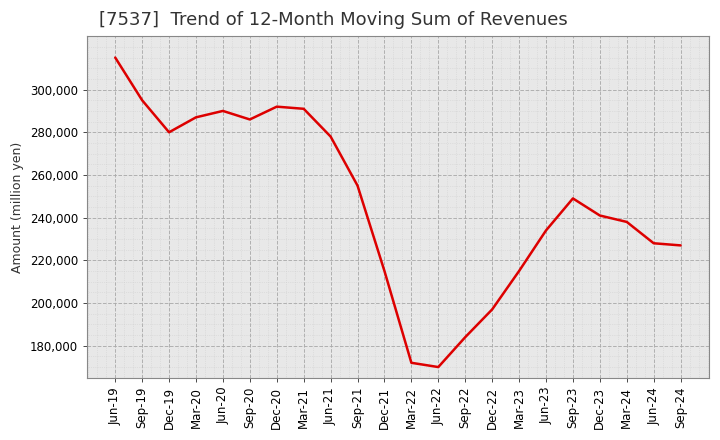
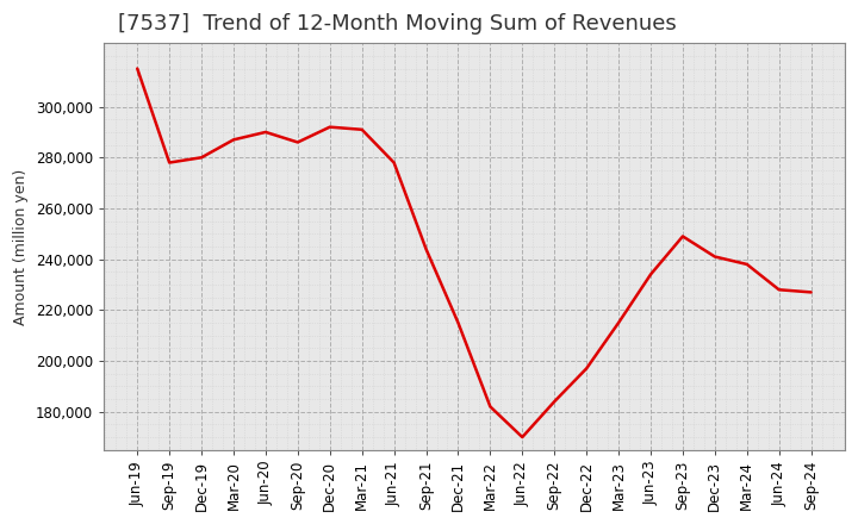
Sep-19: 295,000 -> 278,000
Sep-21: 255,000 -> 244,000
Mar-22: 172,000 -> 182,000
